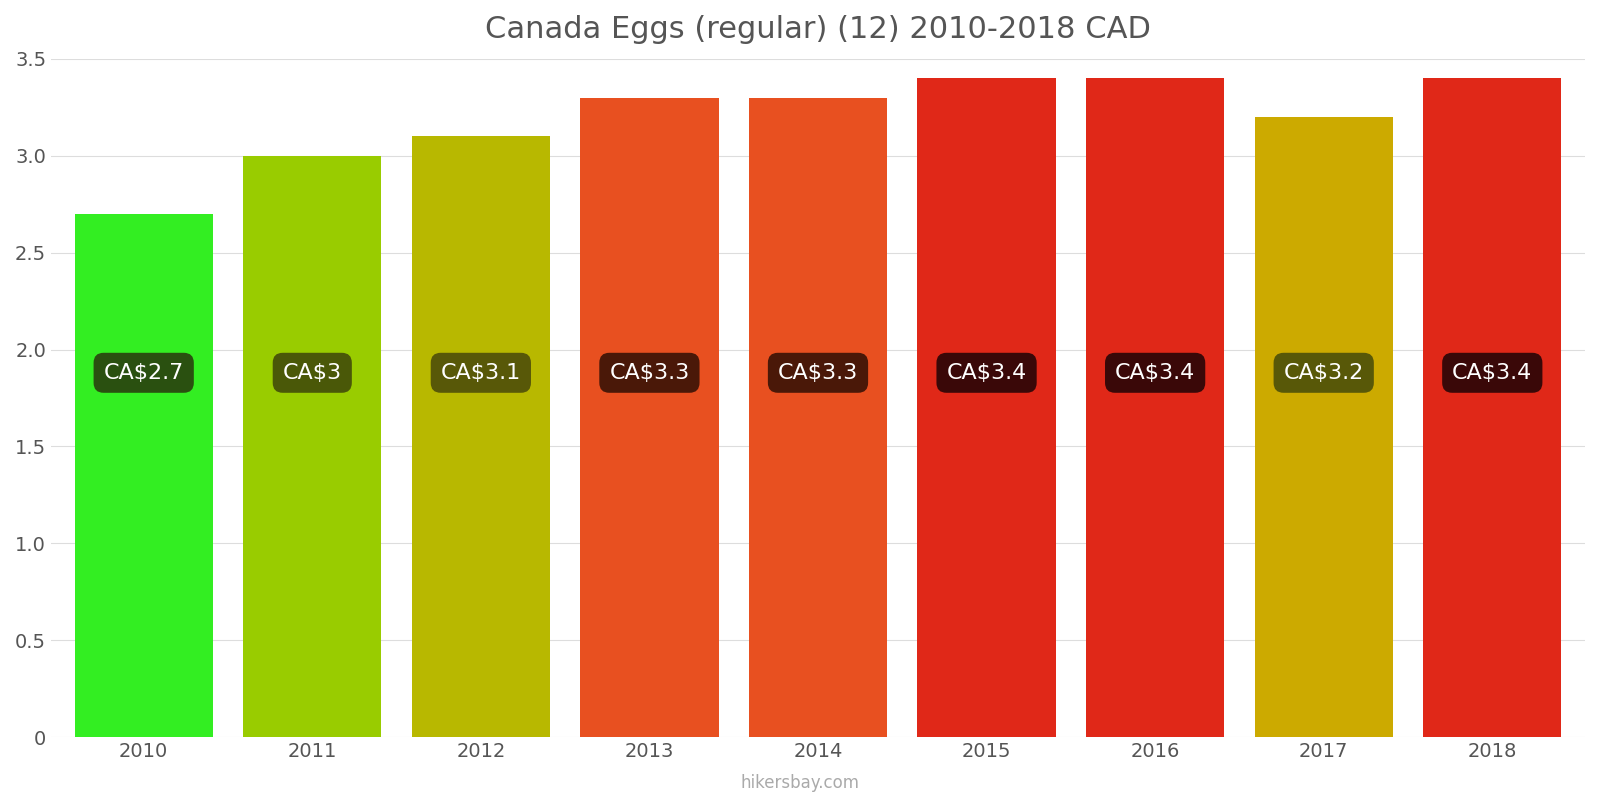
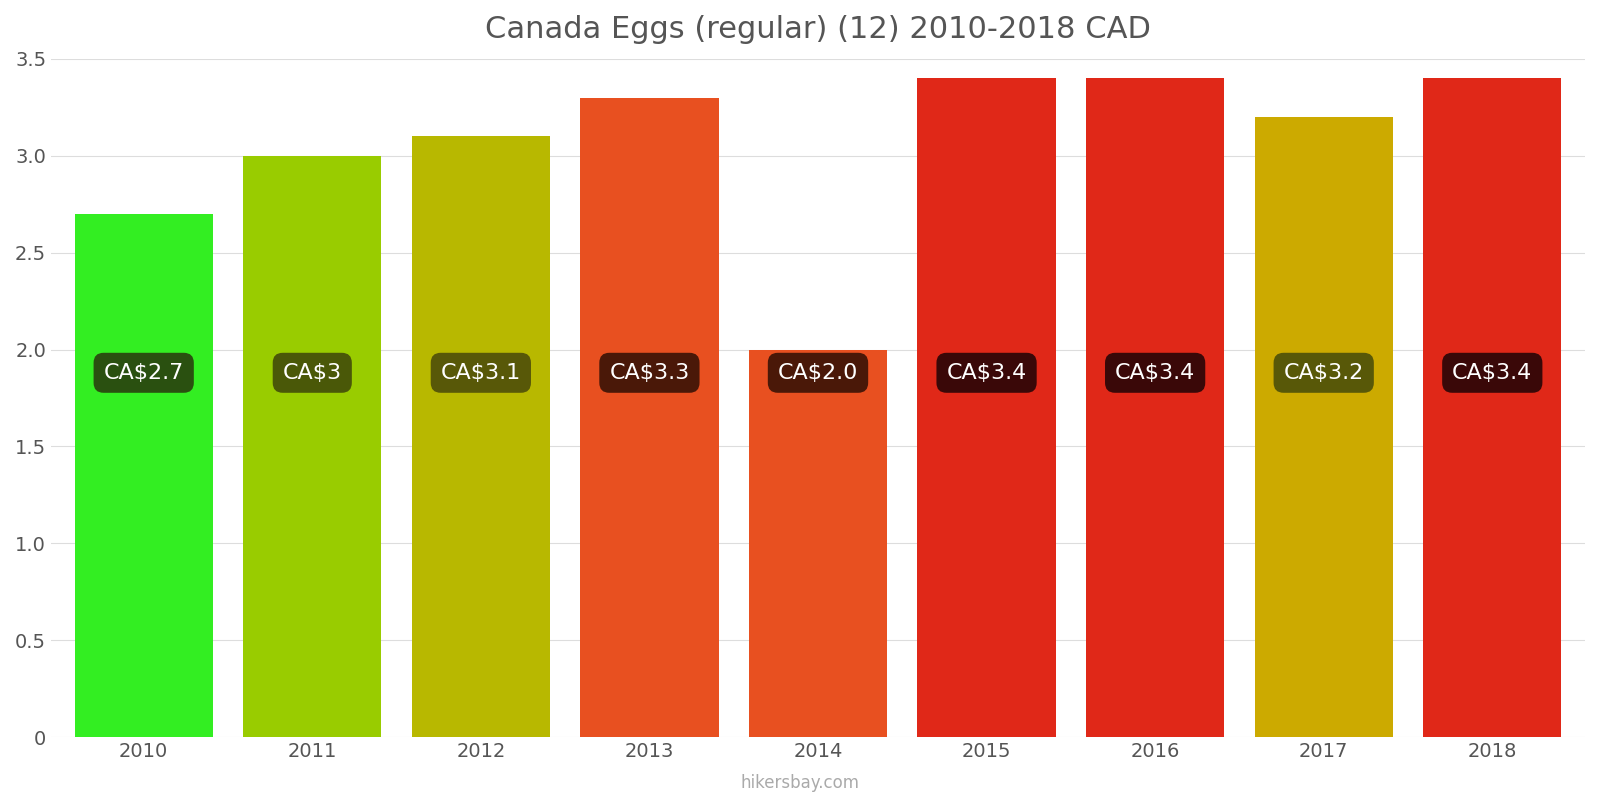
2014: CA$3.3 -> CA$2.0
